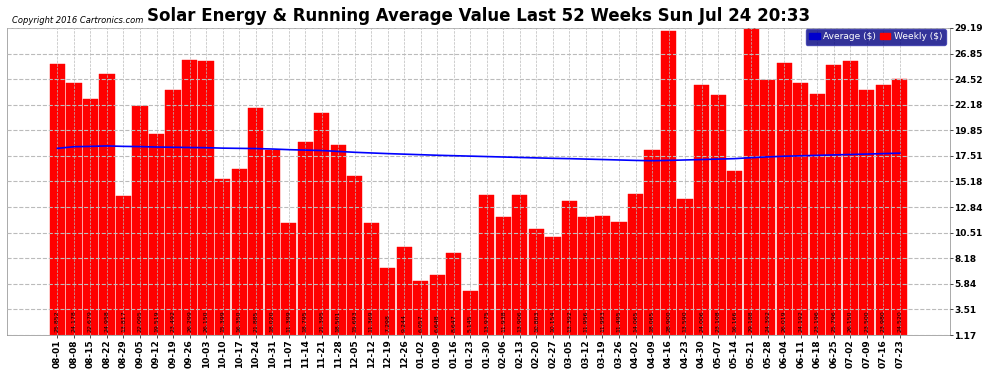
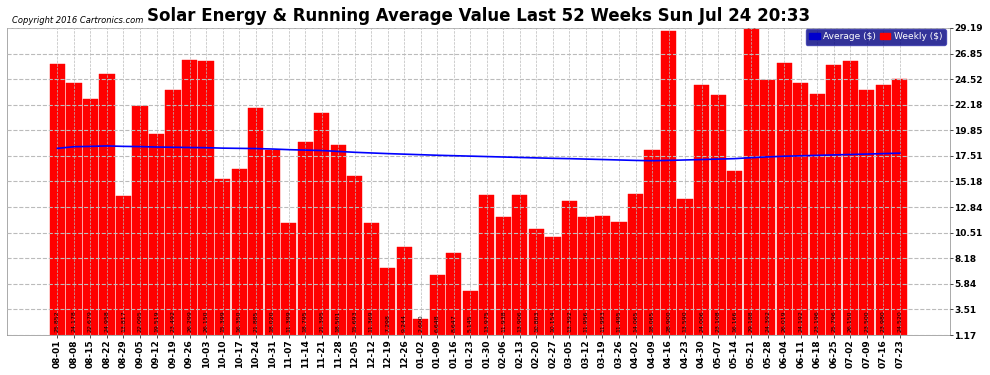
Weekly ($)/01-02: 6.1 -> 2.6
